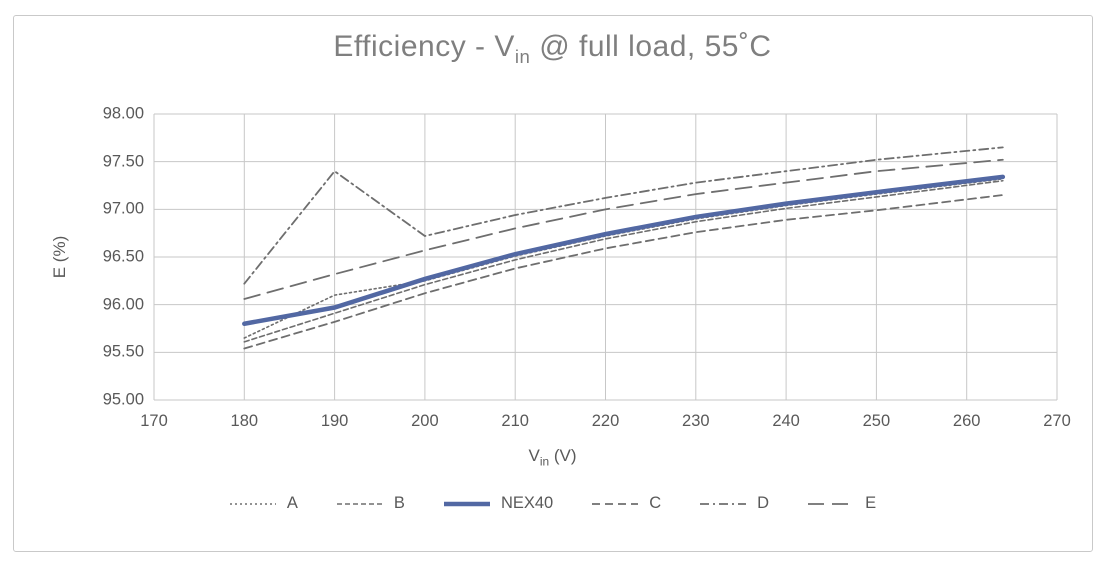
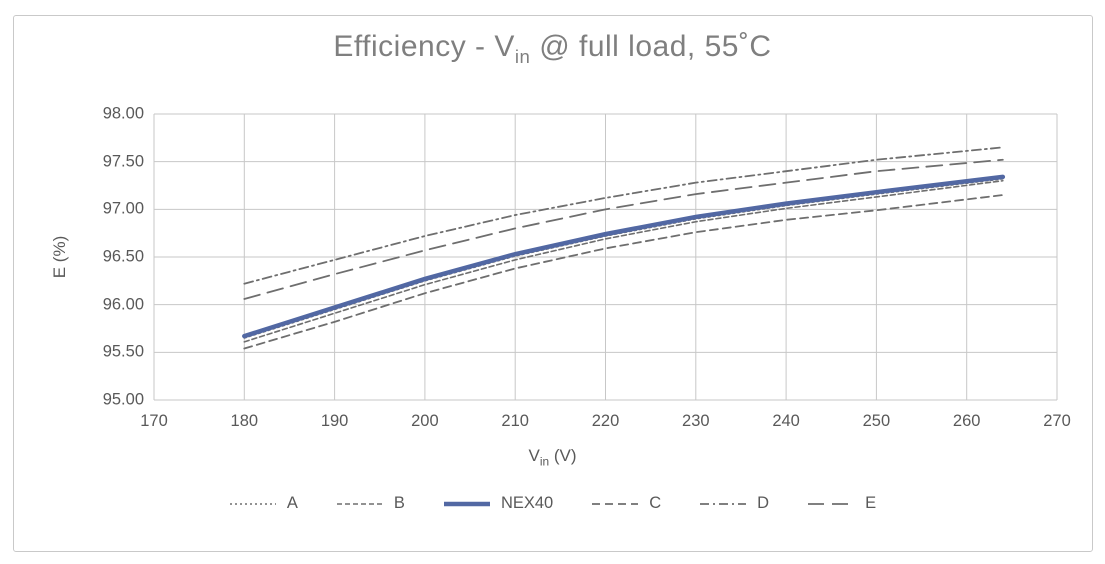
NEX40/180: 95.8 -> 95.7
A/190: 96.1 -> 96.0
D/190: 97.4 -> 96.5
